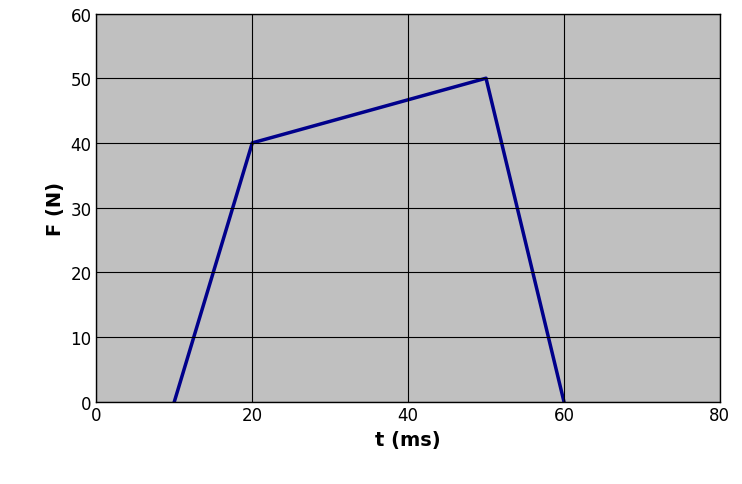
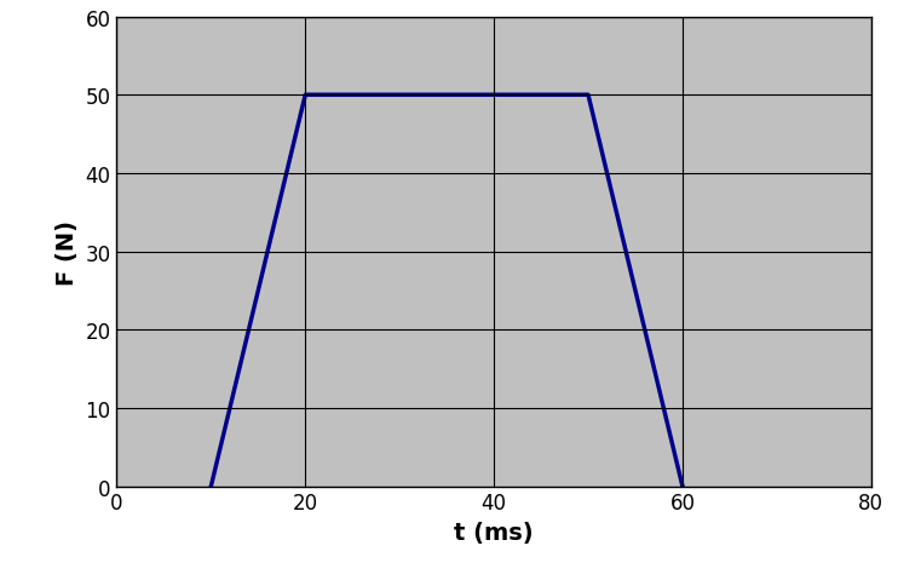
20: 40 -> 50
